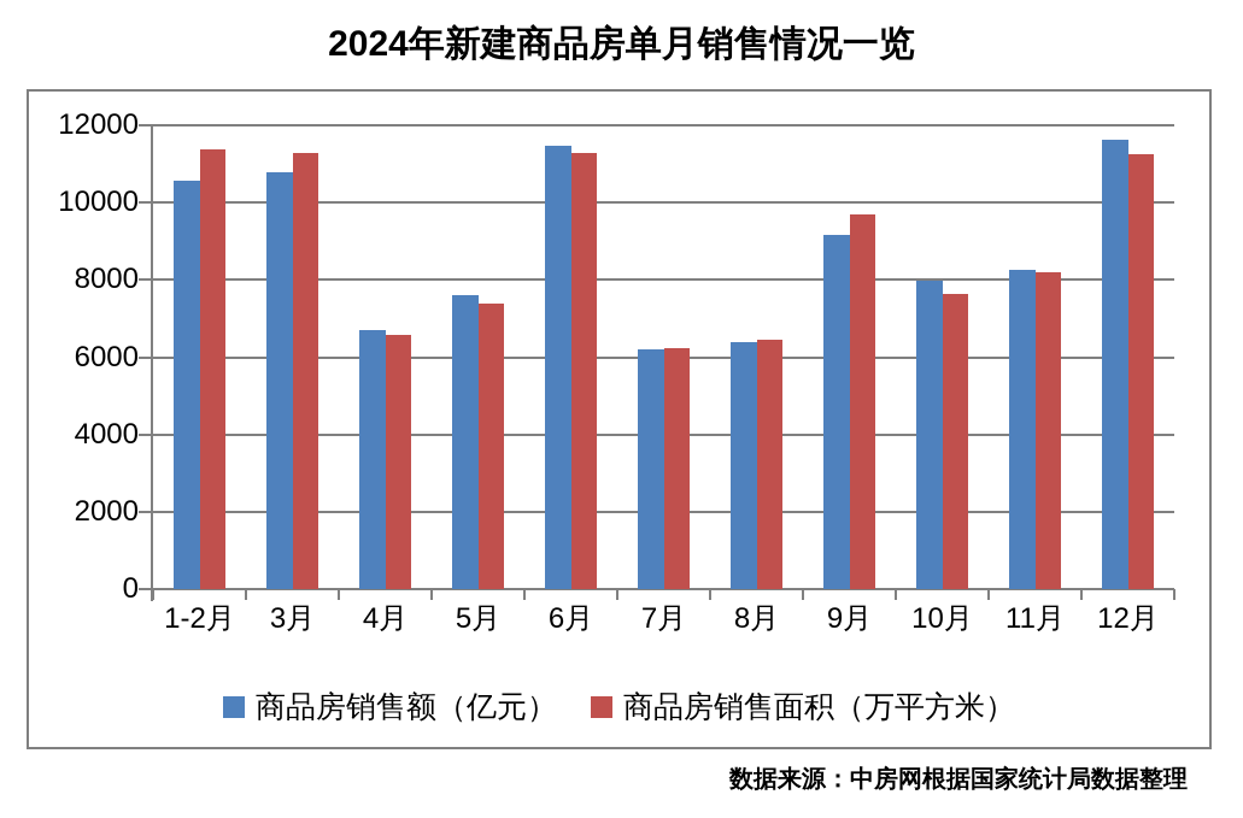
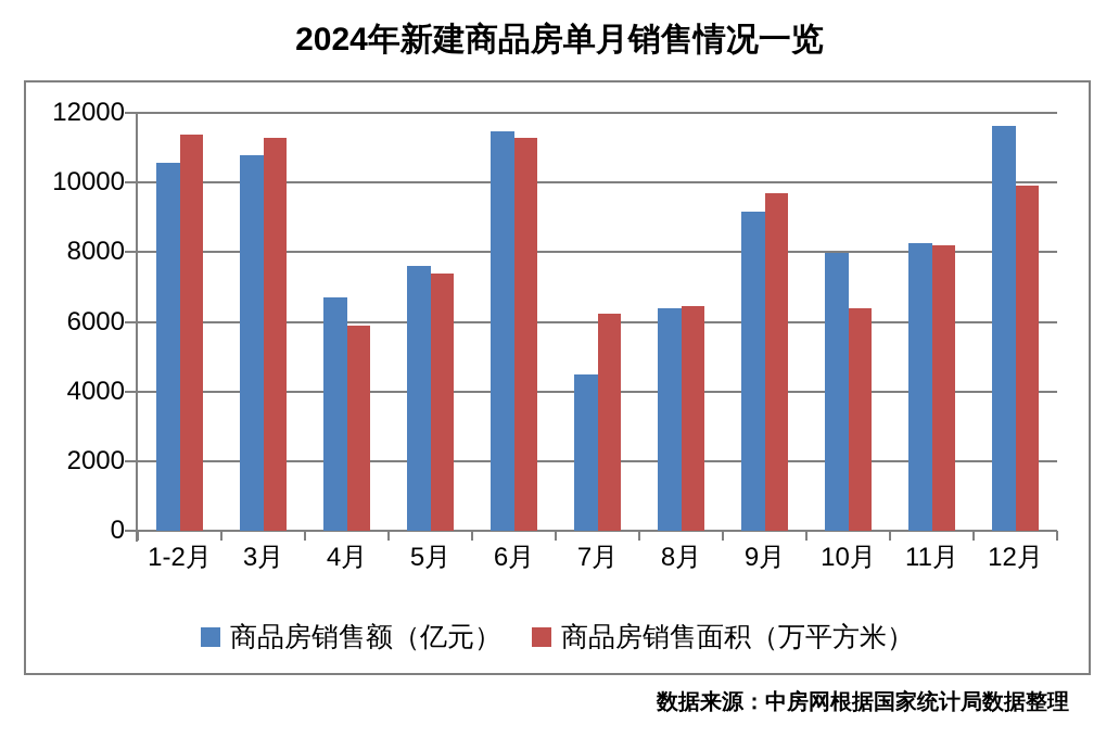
商品房销售面积（万平方米）/4月: 6600 -> 5900
商品房销售额（亿元）/7月: 6200 -> 4500
商品房销售面积（万平方米）/10月: 7600 -> 6400
商品房销售面积（万平方米）/12月: 11300 -> 9900
